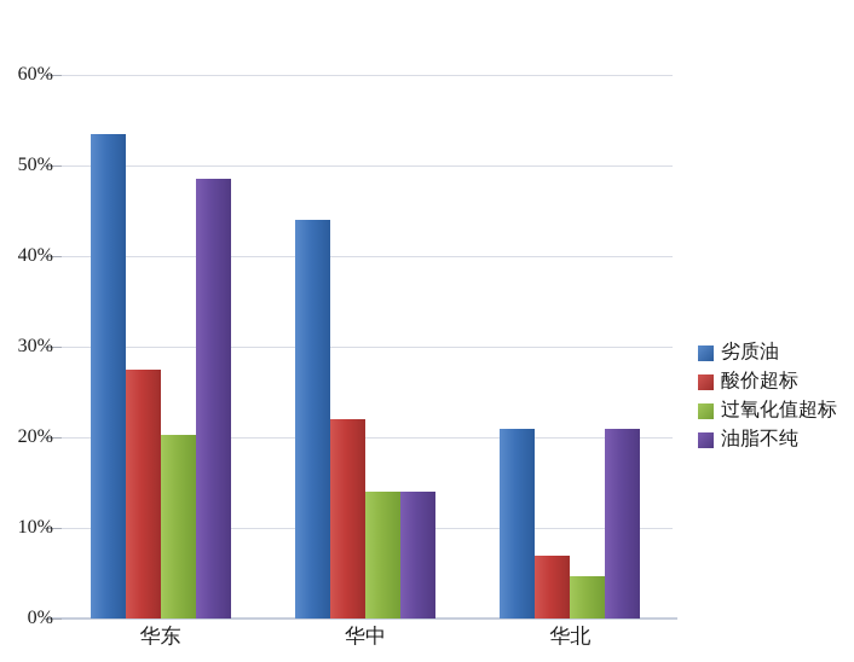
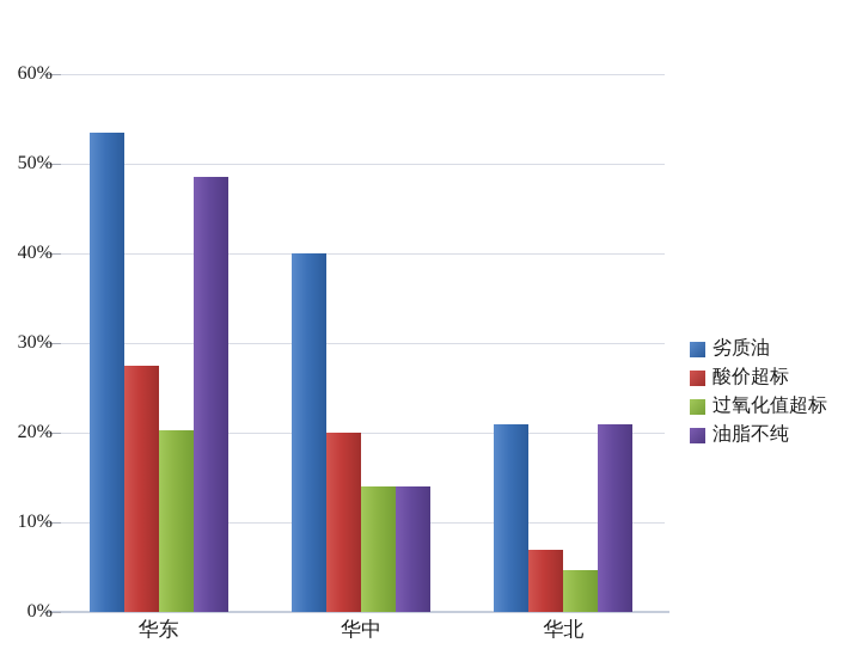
劣质油/华中: 44% -> 40%
酸价超标/华中: 22% -> 20%
